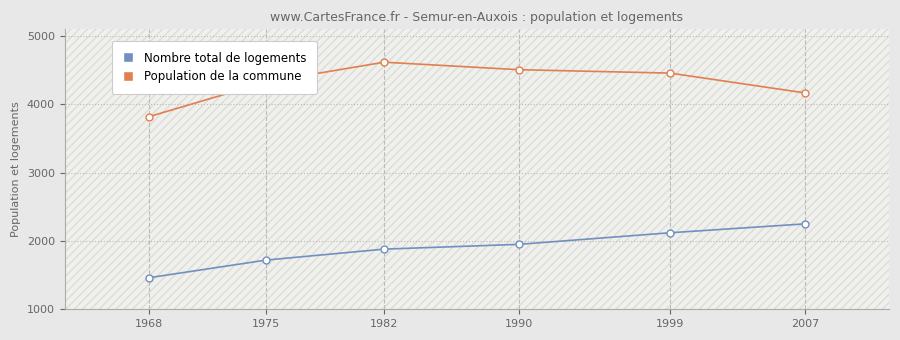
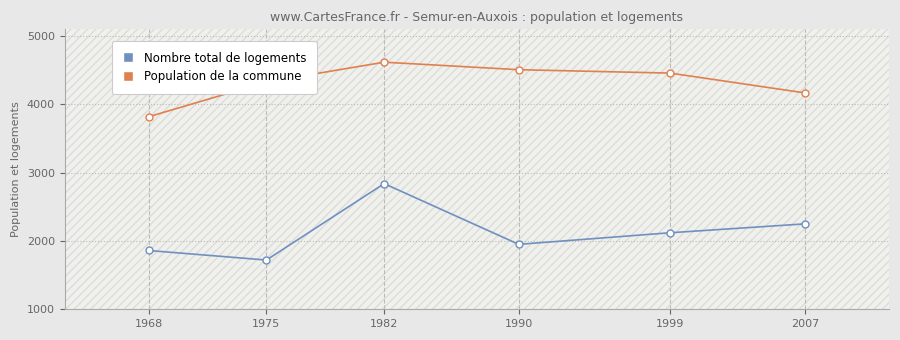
Nombre total de logements/1968: 1460 -> 1860
Nombre total de logements/1982: 1880 -> 2840
